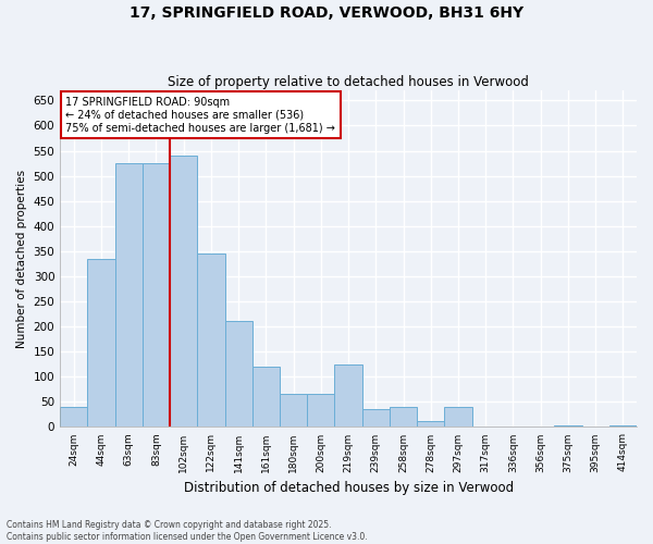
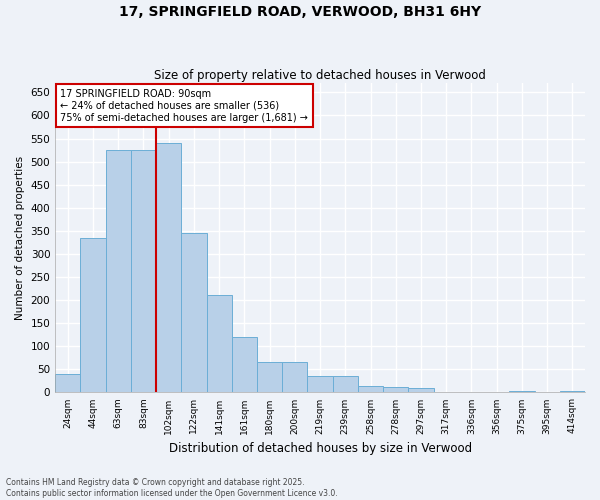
219sqm: 125 -> 35
258sqm: 40 -> 15
297sqm: 40 -> 10
